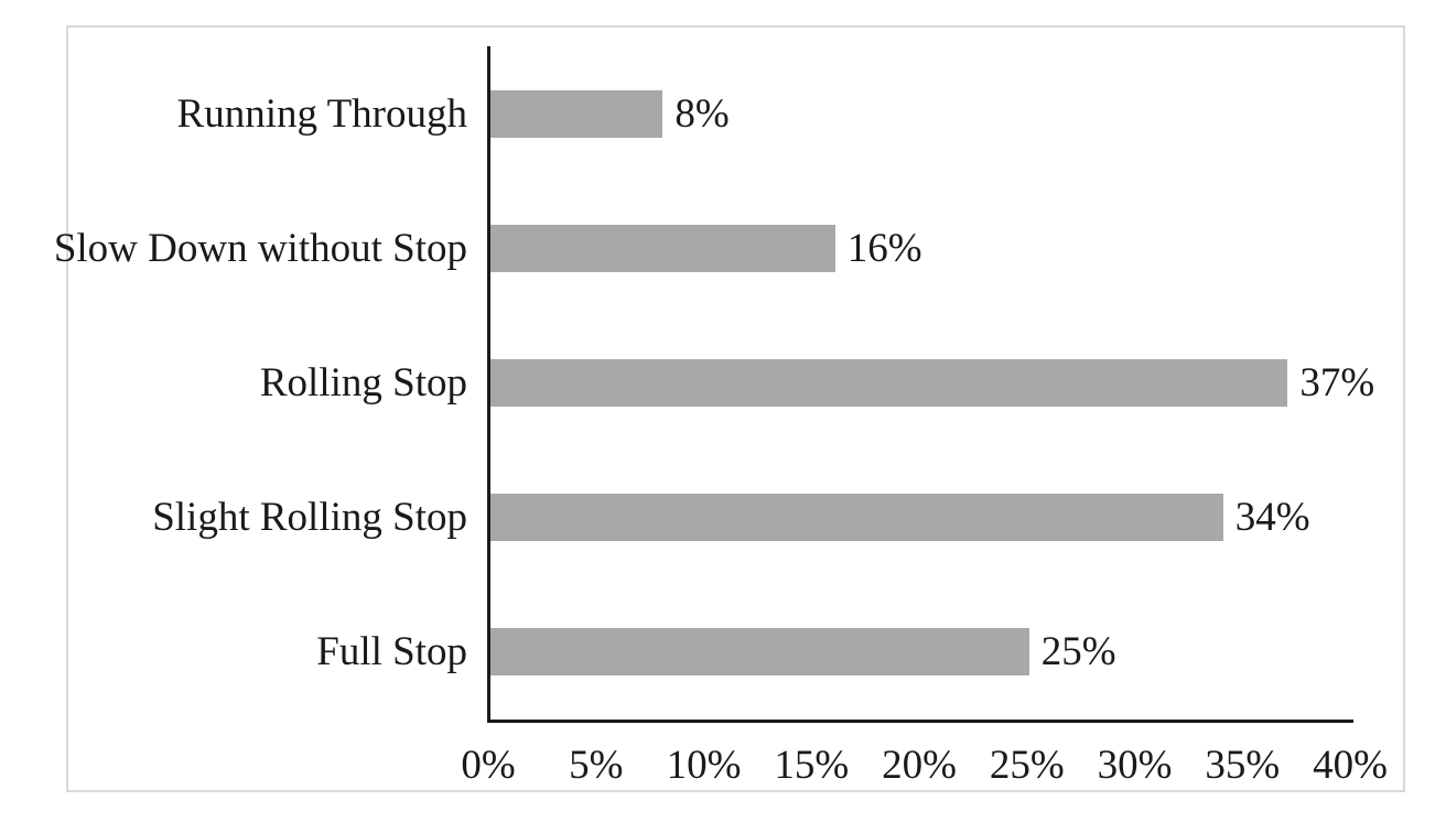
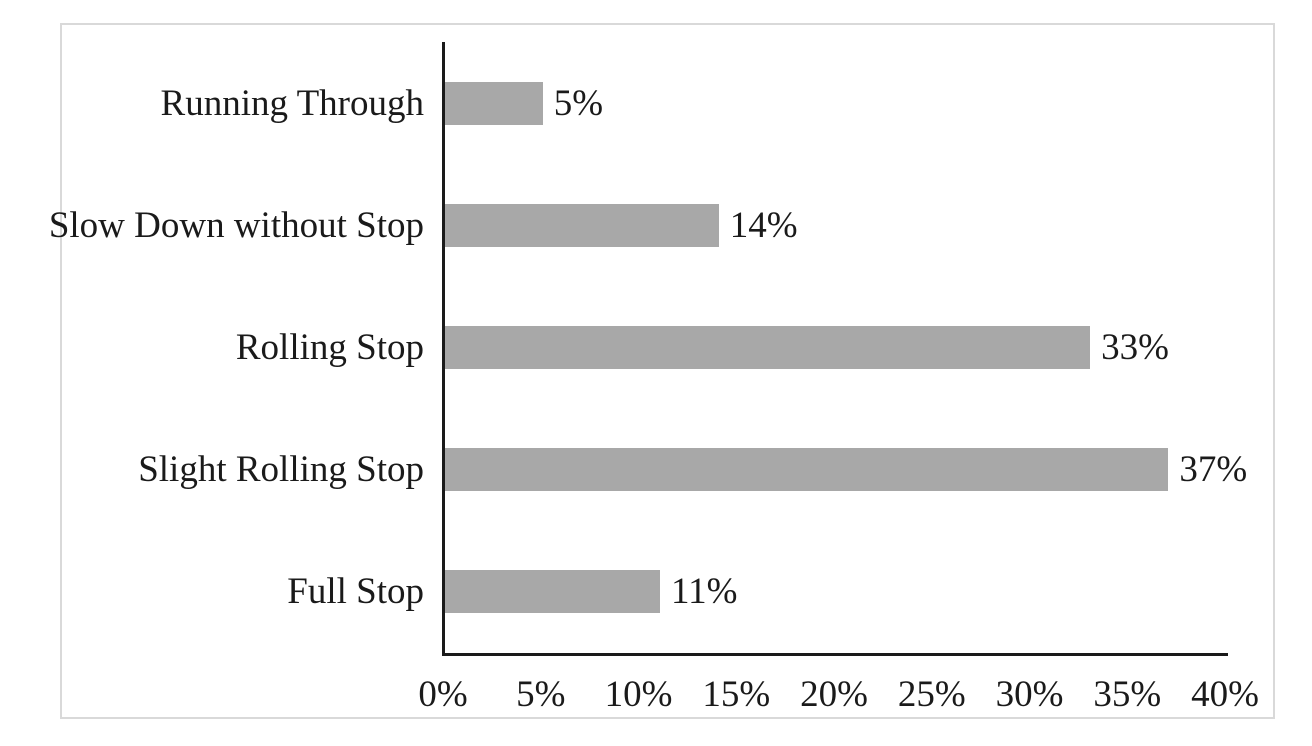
Running Through: 8% -> 5%
Slow Down without Stop: 16% -> 14%
Rolling Stop: 37% -> 33%
Slight Rolling Stop: 34% -> 37%
Full Stop: 25% -> 11%
